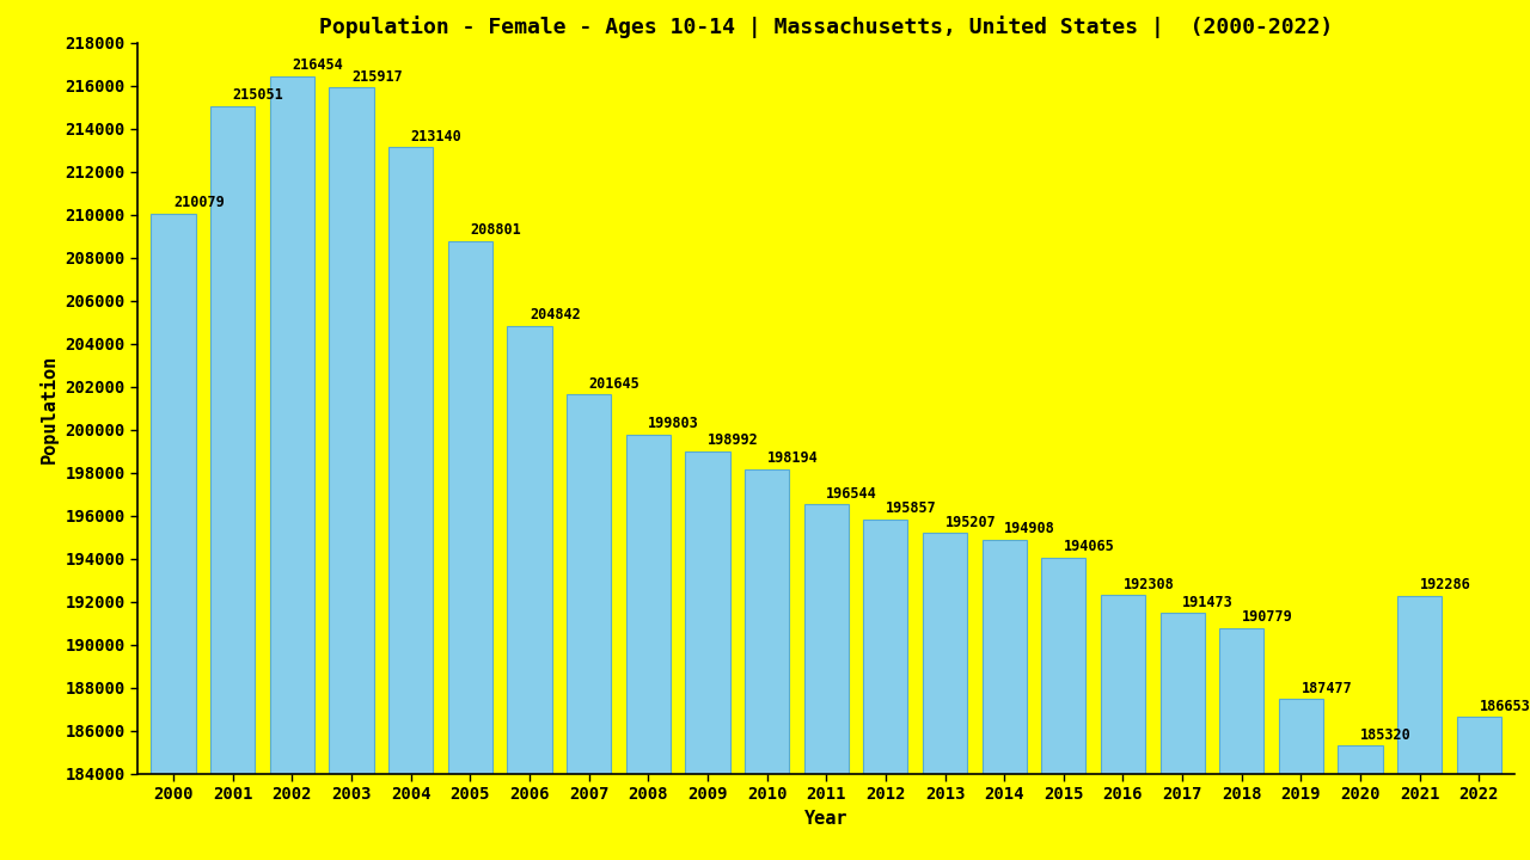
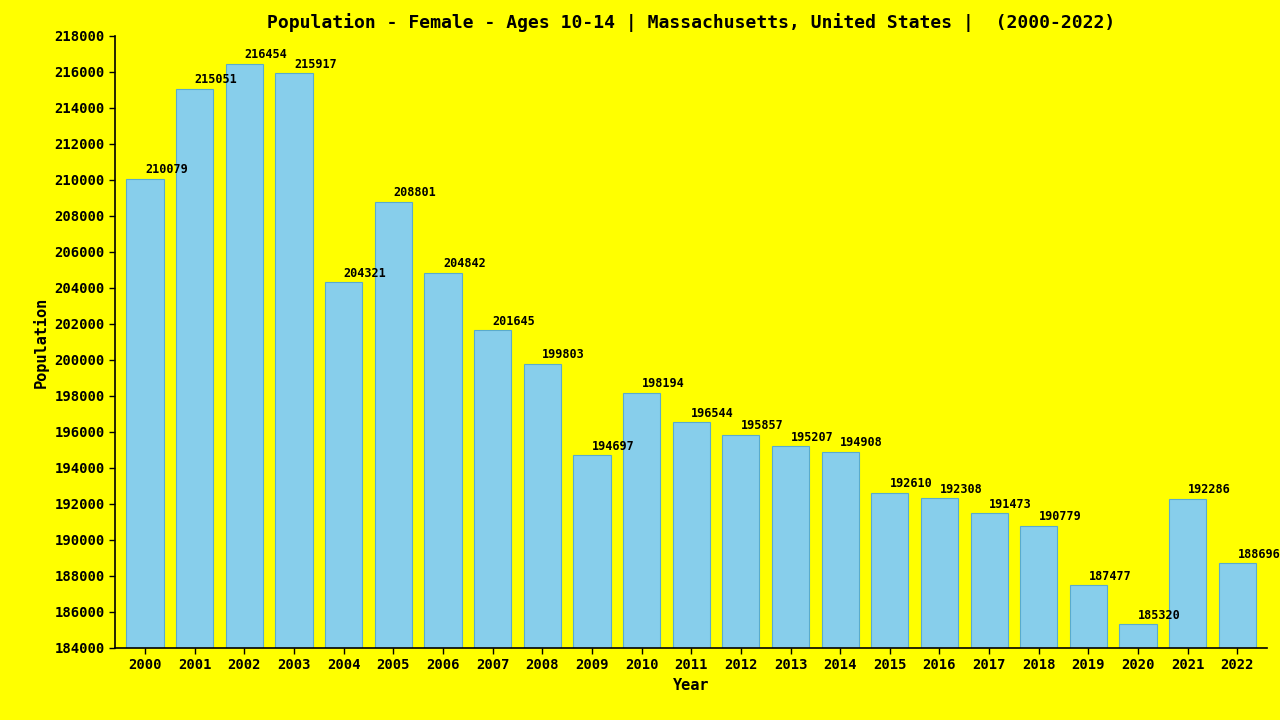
2004: 213140 -> 204321
2009: 198992 -> 194697
2015: 194065 -> 192610
2022: 186653 -> 188696
